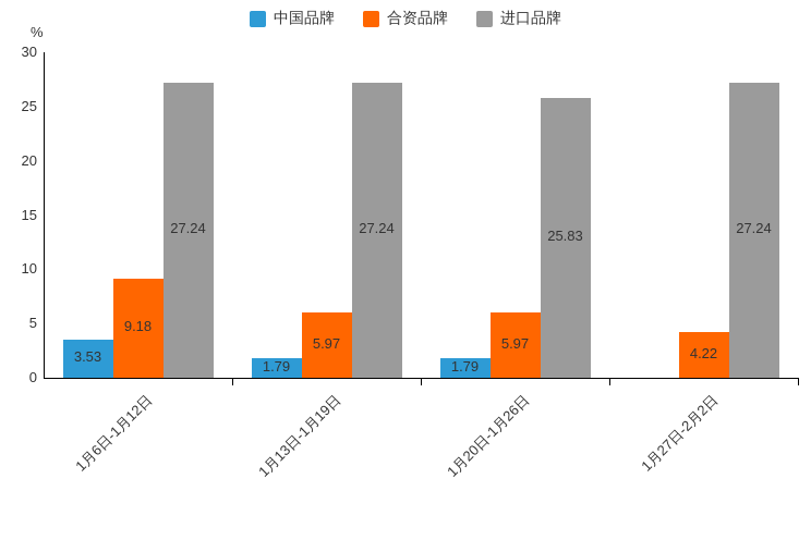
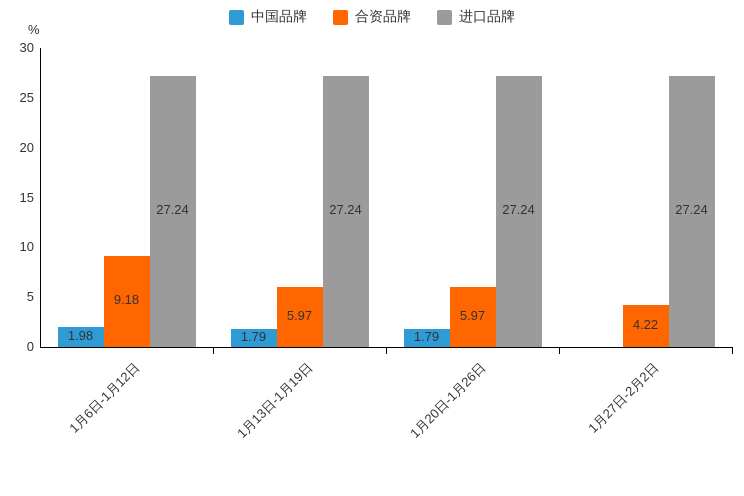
中国品牌/1月6日-1月12日: 3.53 -> 1.98
进口品牌/1月20日-1月26日: 25.83 -> 27.24
